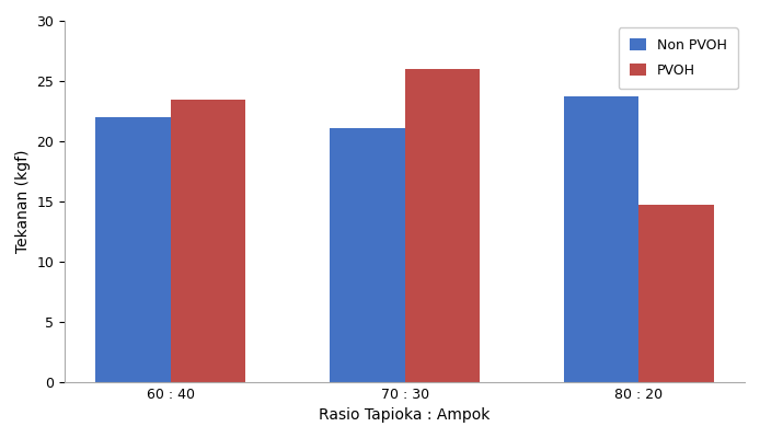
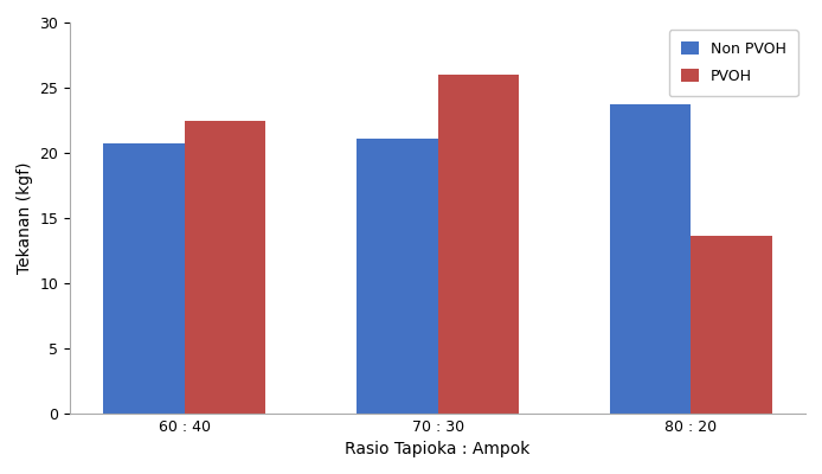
Non PVOH/60 : 40: 22.0 -> 20.7
PVOH/60 : 40: 23.4 -> 22.4
PVOH/80 : 20: 14.7 -> 13.6
